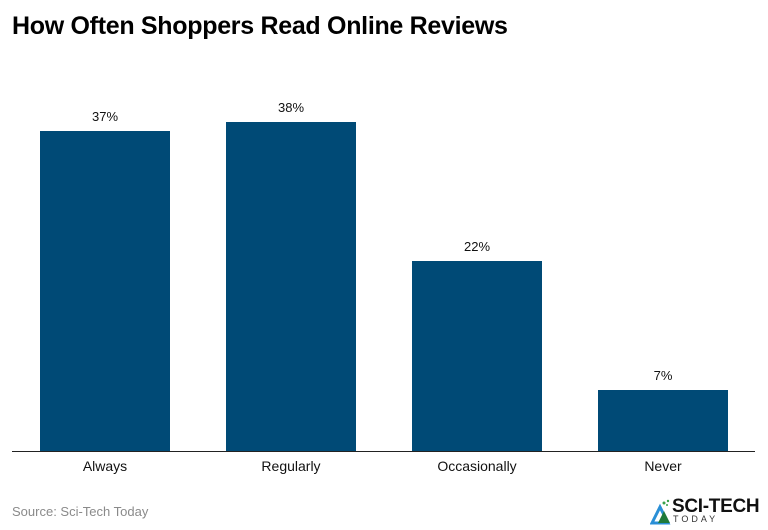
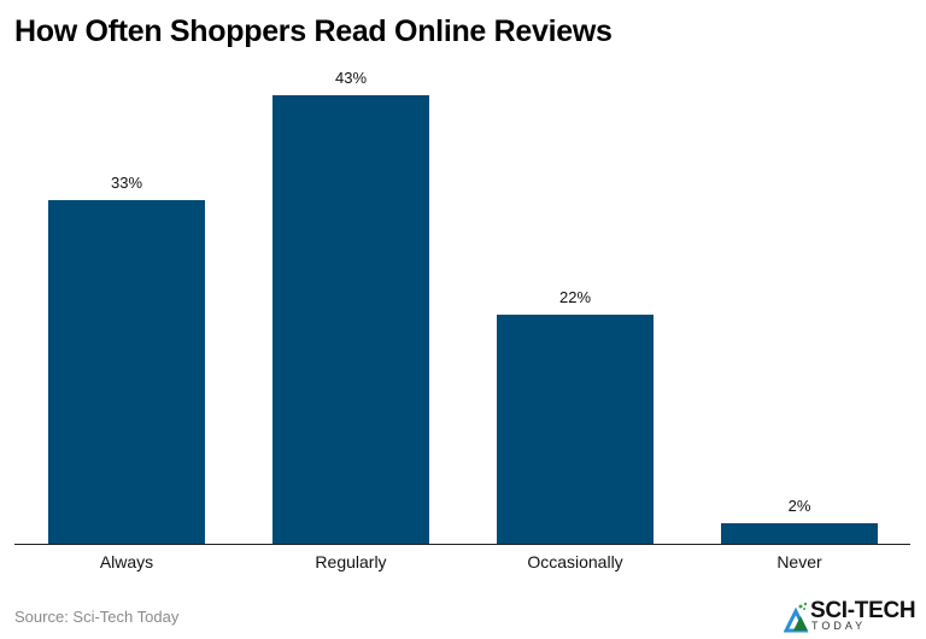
Always: 37% -> 33%
Regularly: 38% -> 43%
Never: 7% -> 2%
